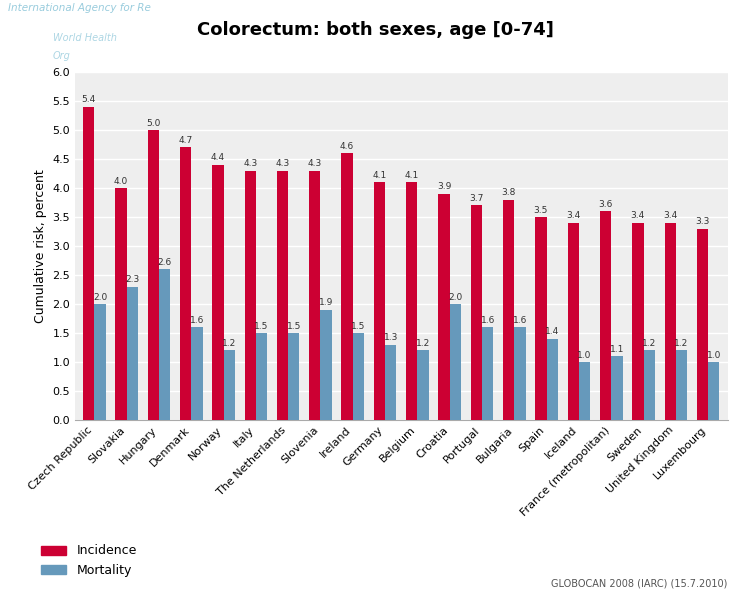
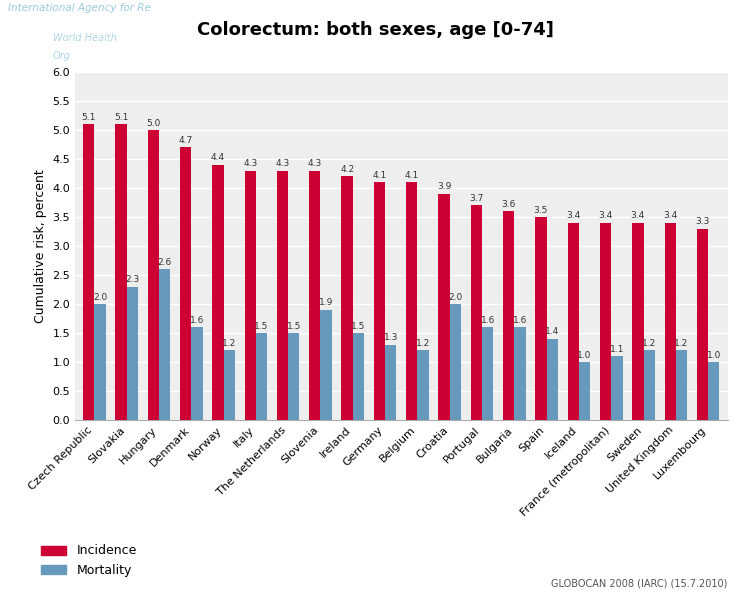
Incidence/Czech Republic: 5.4 -> 5.1
Incidence/Slovakia: 4.0 -> 5.1
Incidence/Ireland: 4.6 -> 4.2
Incidence/Bulgaria: 3.8 -> 3.6
Incidence/France (metropolitan): 3.6 -> 3.4
